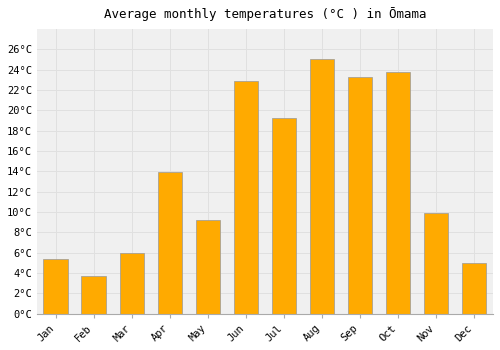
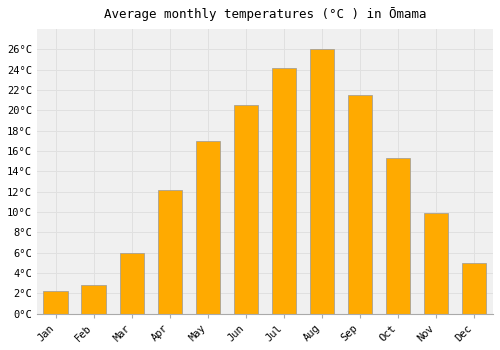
Jan: 5.4°C -> 2.2°C
Feb: 3.7°C -> 2.8°C
Apr: 13.9°C -> 12.2°C
May: 9.2°C -> 17.0°C
Jun: 22.9°C -> 20.5°C
Jul: 19.2°C -> 24.2°C
Aug: 25.1°C -> 26.0°C
Sep: 23.3°C -> 21.5°C
Oct: 23.8°C -> 15.3°C
